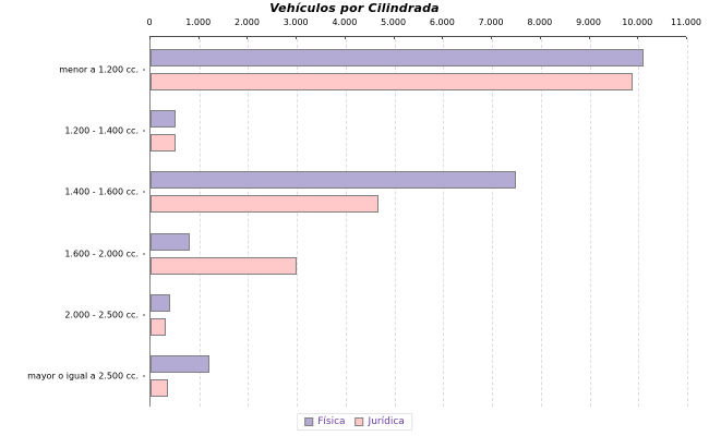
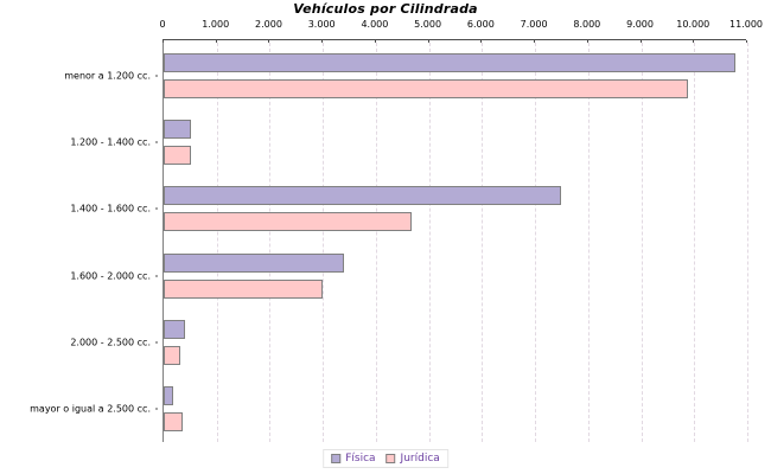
Física/menor a 1.200 cc.: 10100 -> 10800
Física/1.600 - 2.000 cc.: 800 -> 3400
Física/mayor o igual a 2.500 cc.: 1200 -> 200
